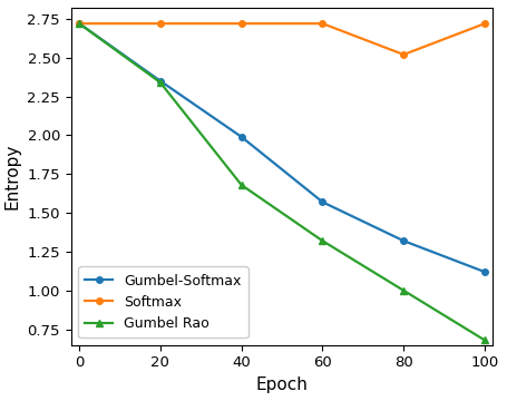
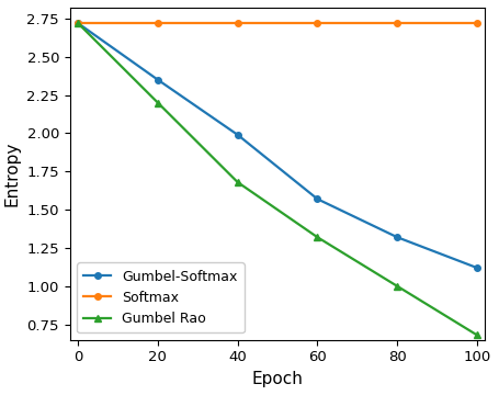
Gumbel Rao/20: 2.34 -> 2.20
Softmax/80: 2.52 -> 2.72
